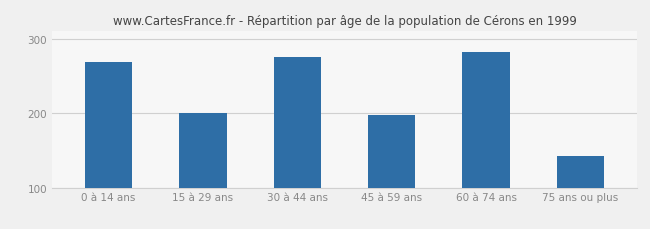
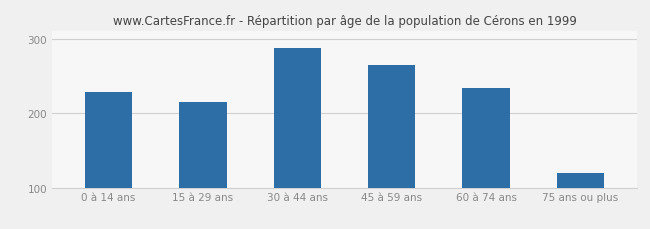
0 à 14 ans: 268 -> 228
15 à 29 ans: 200 -> 215
30 à 44 ans: 276 -> 288
45 à 59 ans: 198 -> 265
60 à 74 ans: 282 -> 234
75 ans ou plus: 142 -> 120
